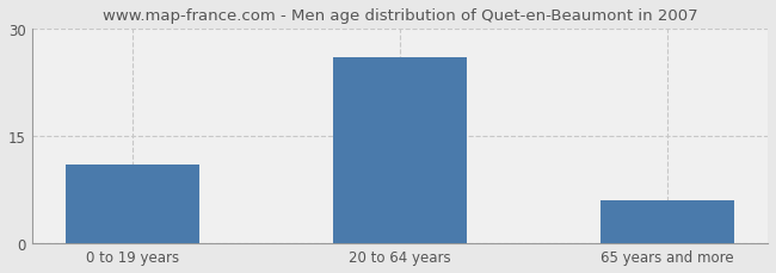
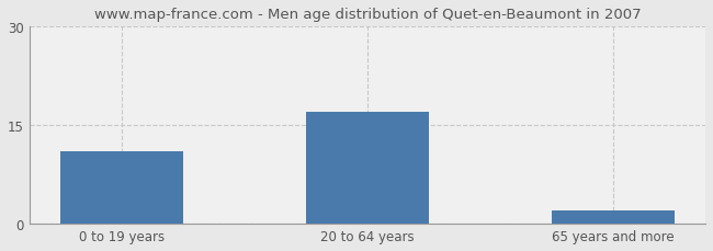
20 to 64 years: 26 -> 17
65 years and more: 6 -> 2
